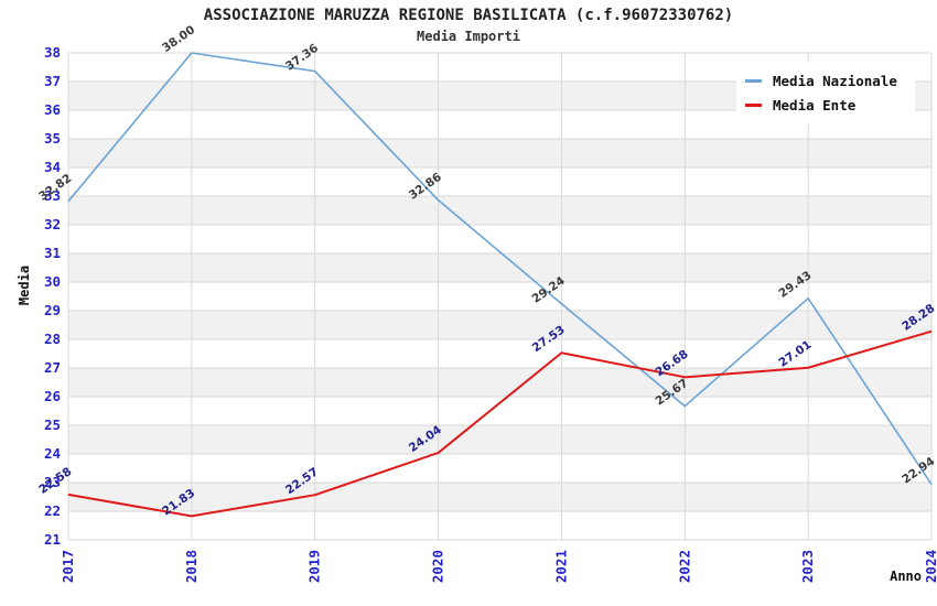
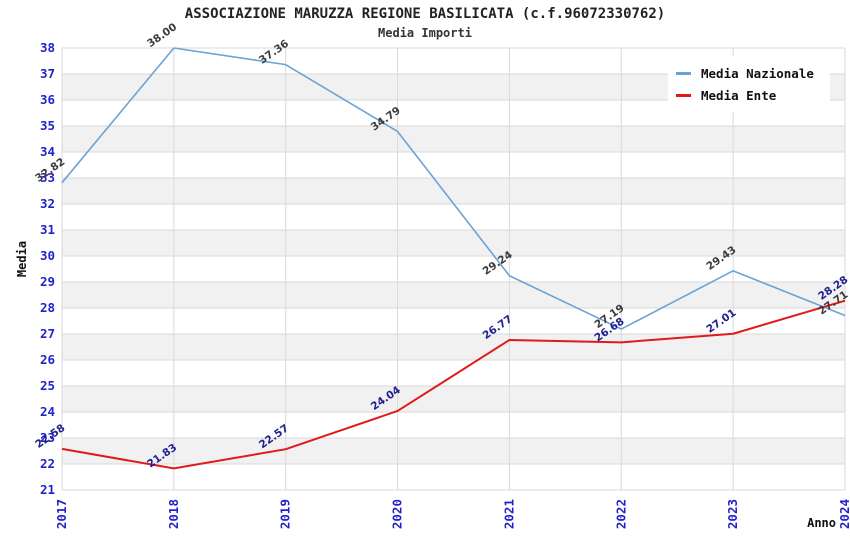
Media Nazionale/2020: 32.86 -> 34.79
Media Ente/2021: 27.53 -> 26.77
Media Nazionale/2022: 25.67 -> 27.19
Media Nazionale/2024: 22.94 -> 27.71
